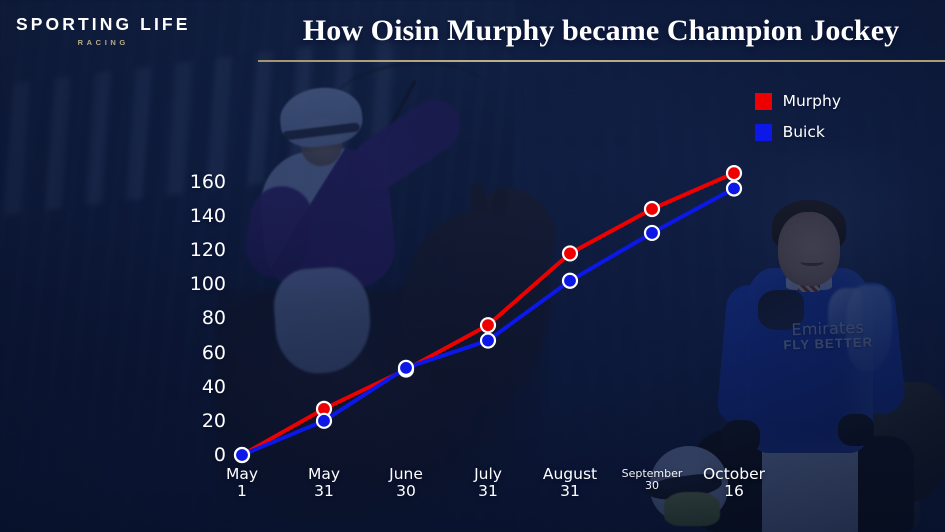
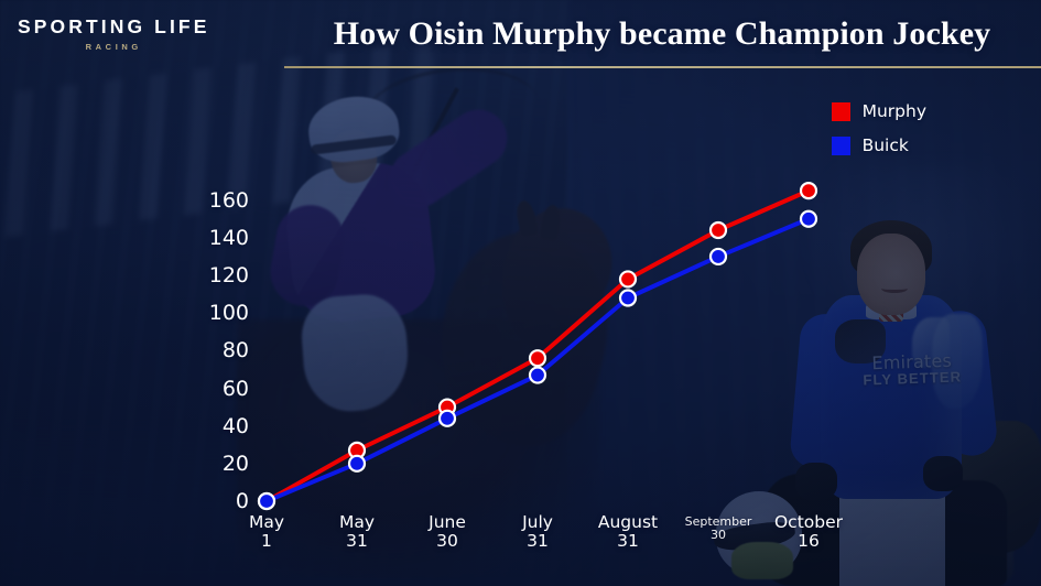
Buick/June 30: 51 -> 44
Buick/August 31: 102 -> 108
Buick/October 16: 156 -> 150
